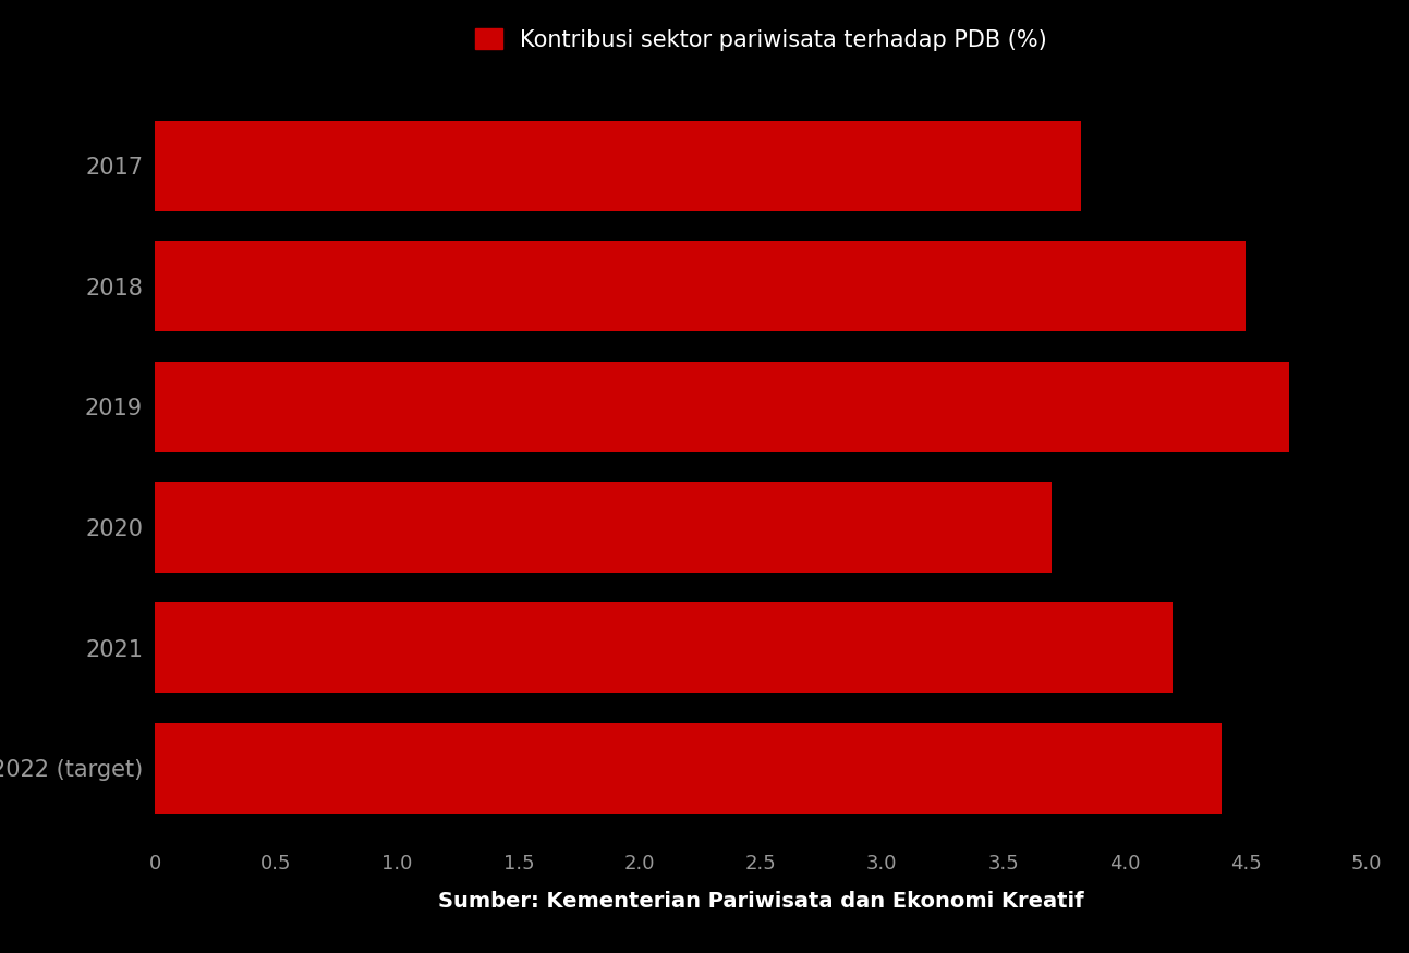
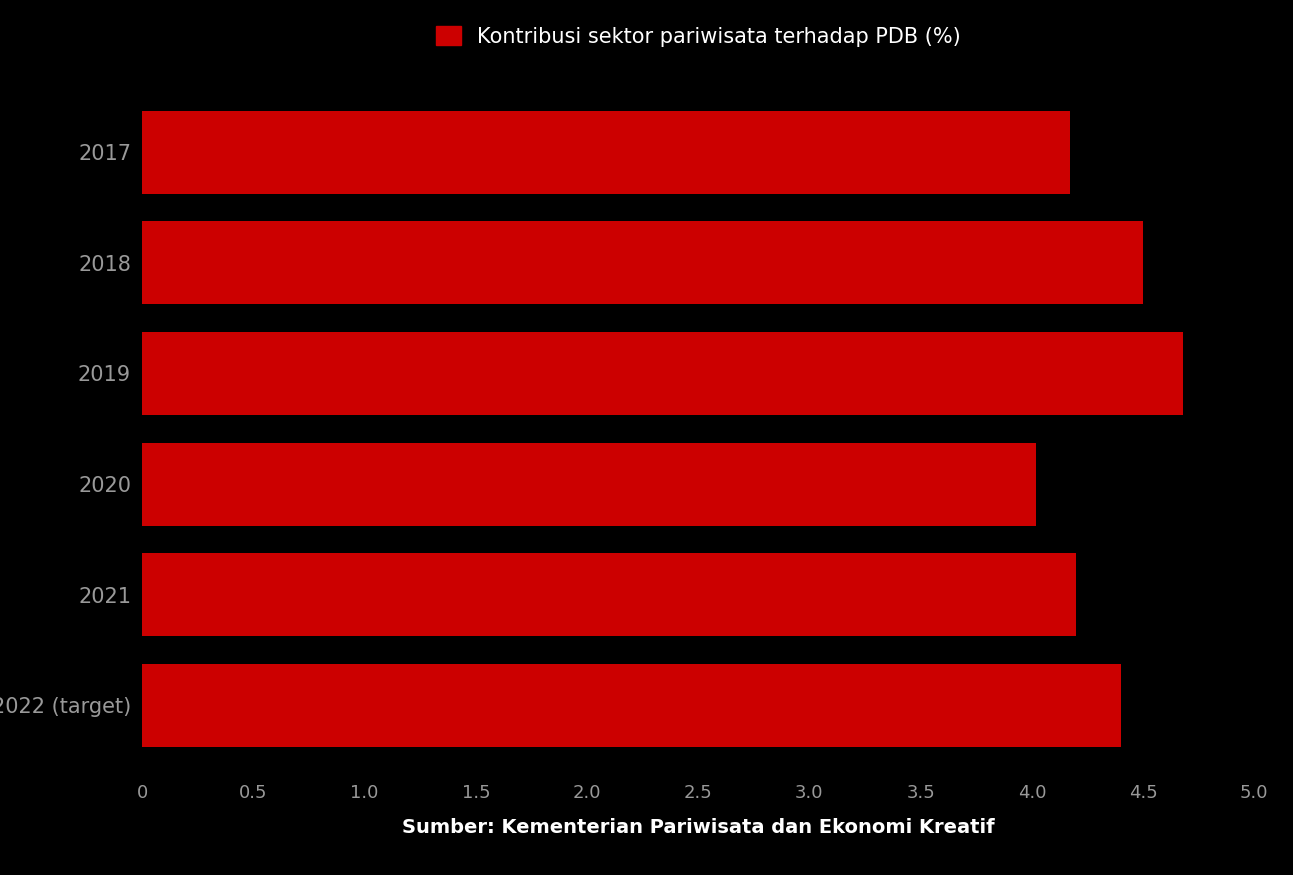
2017: 3.82 -> 4.17
2020: 3.70 -> 4.02
